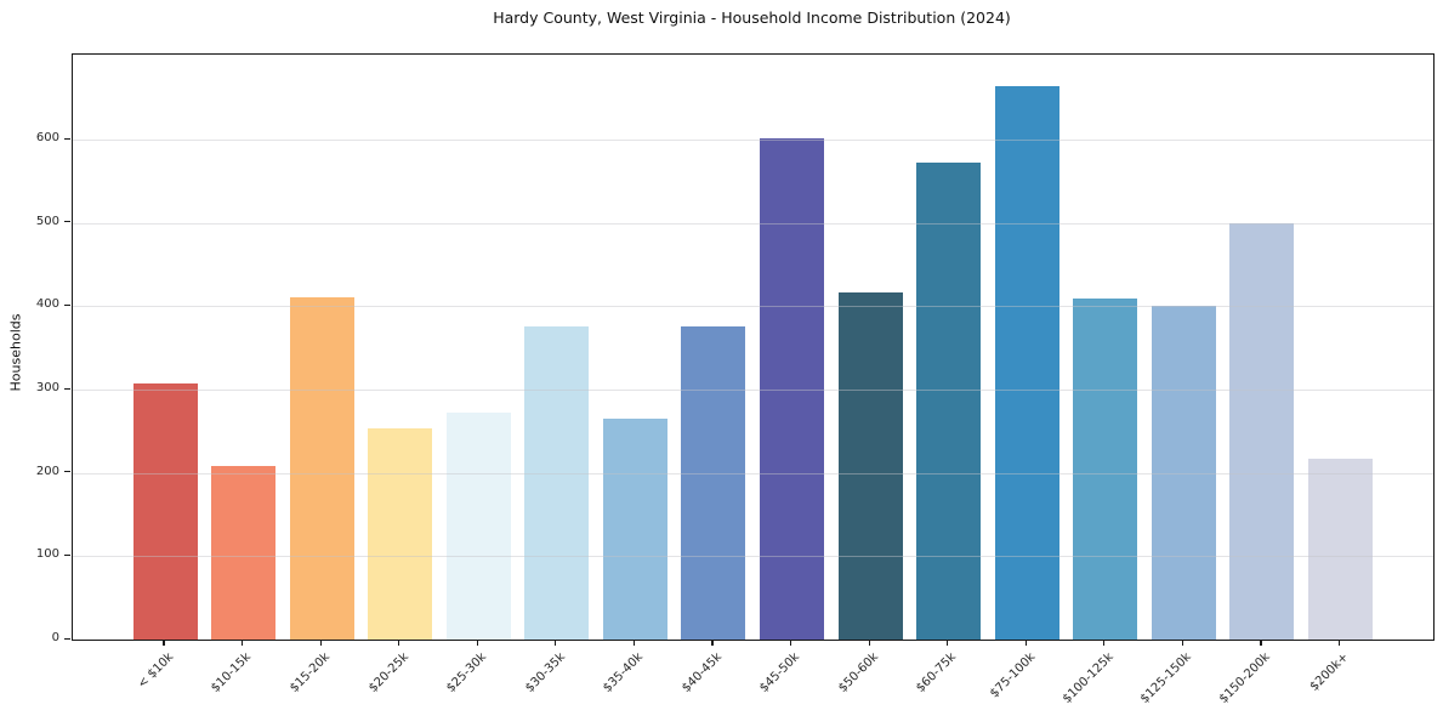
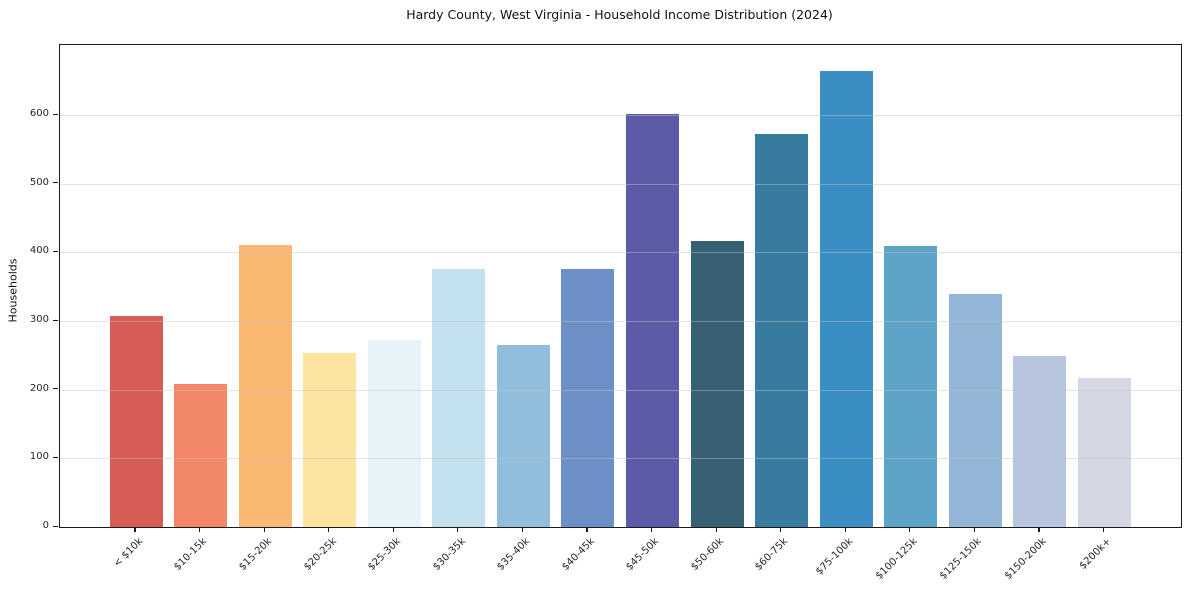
$125-150k: 400 -> 340
$150-200k: 500 -> 250
